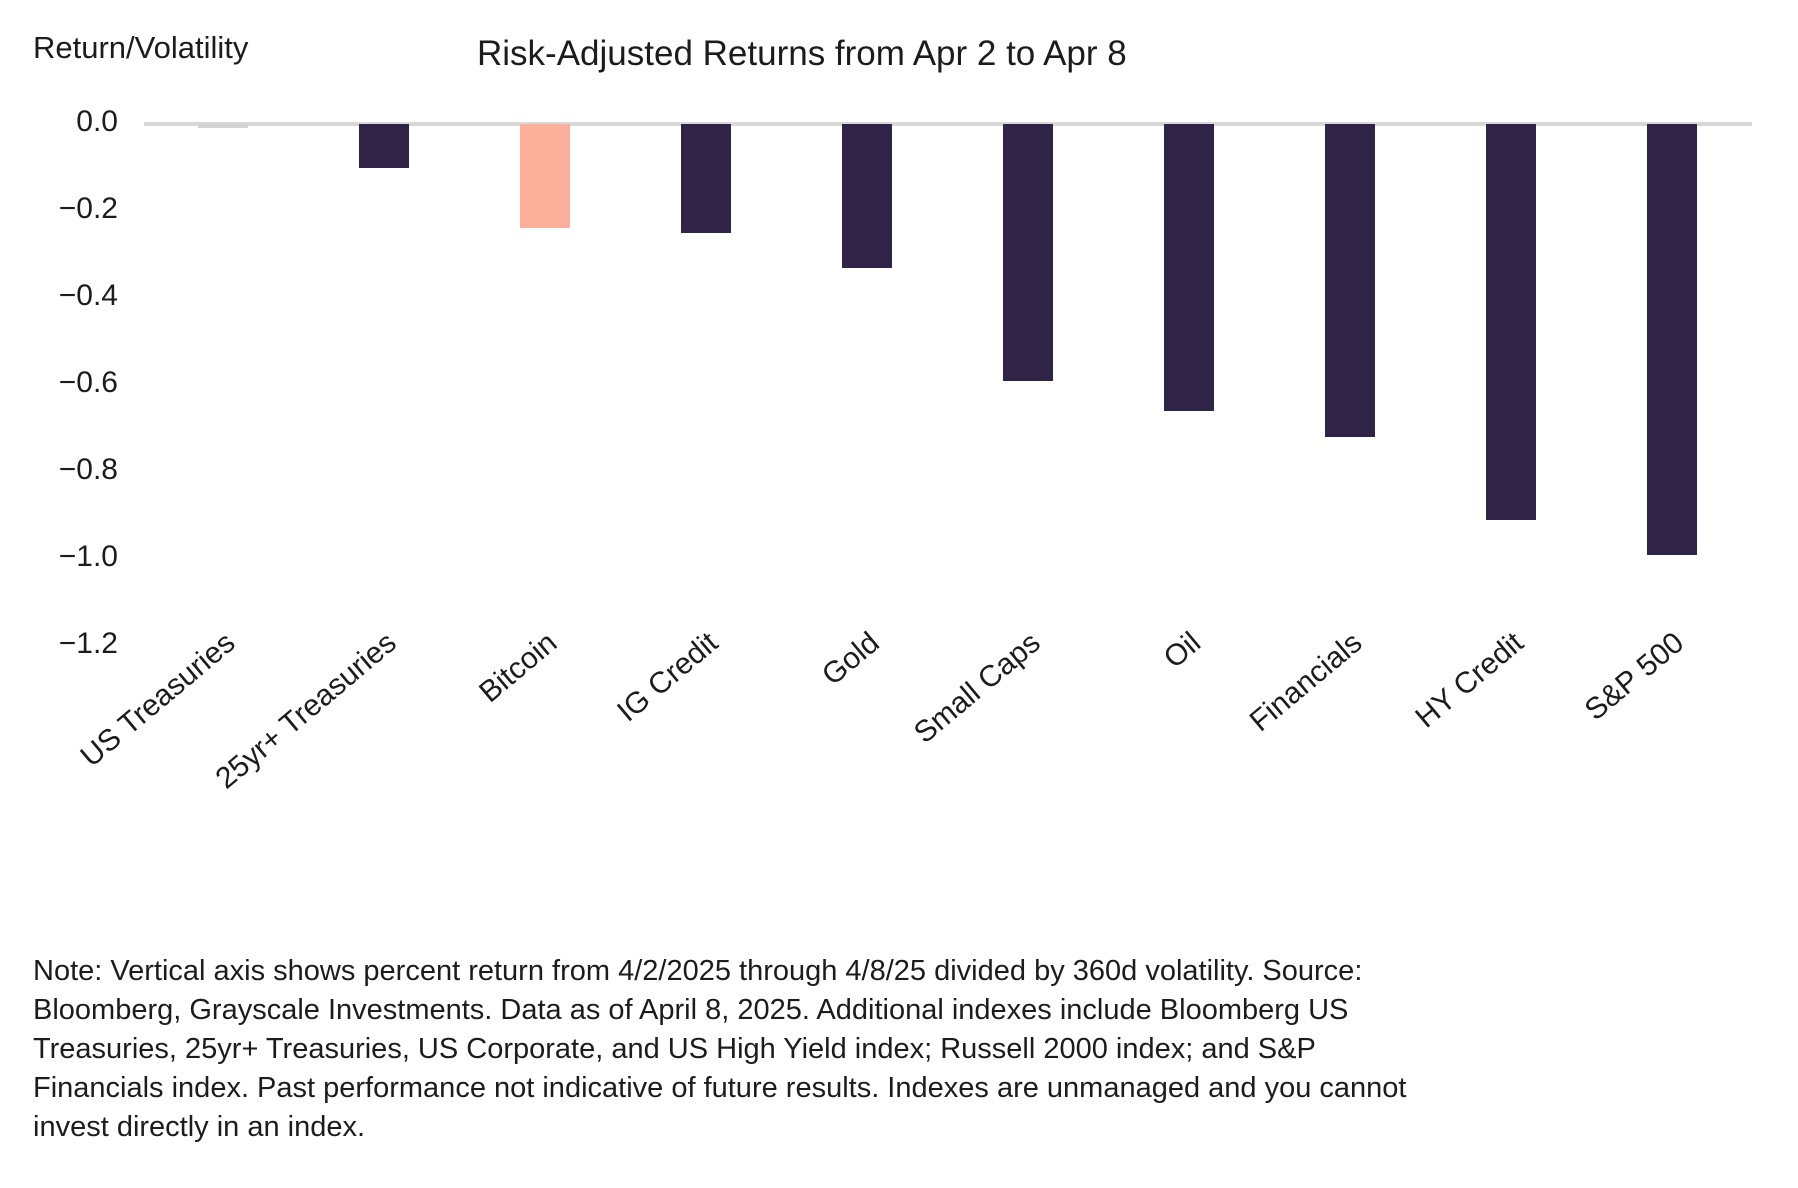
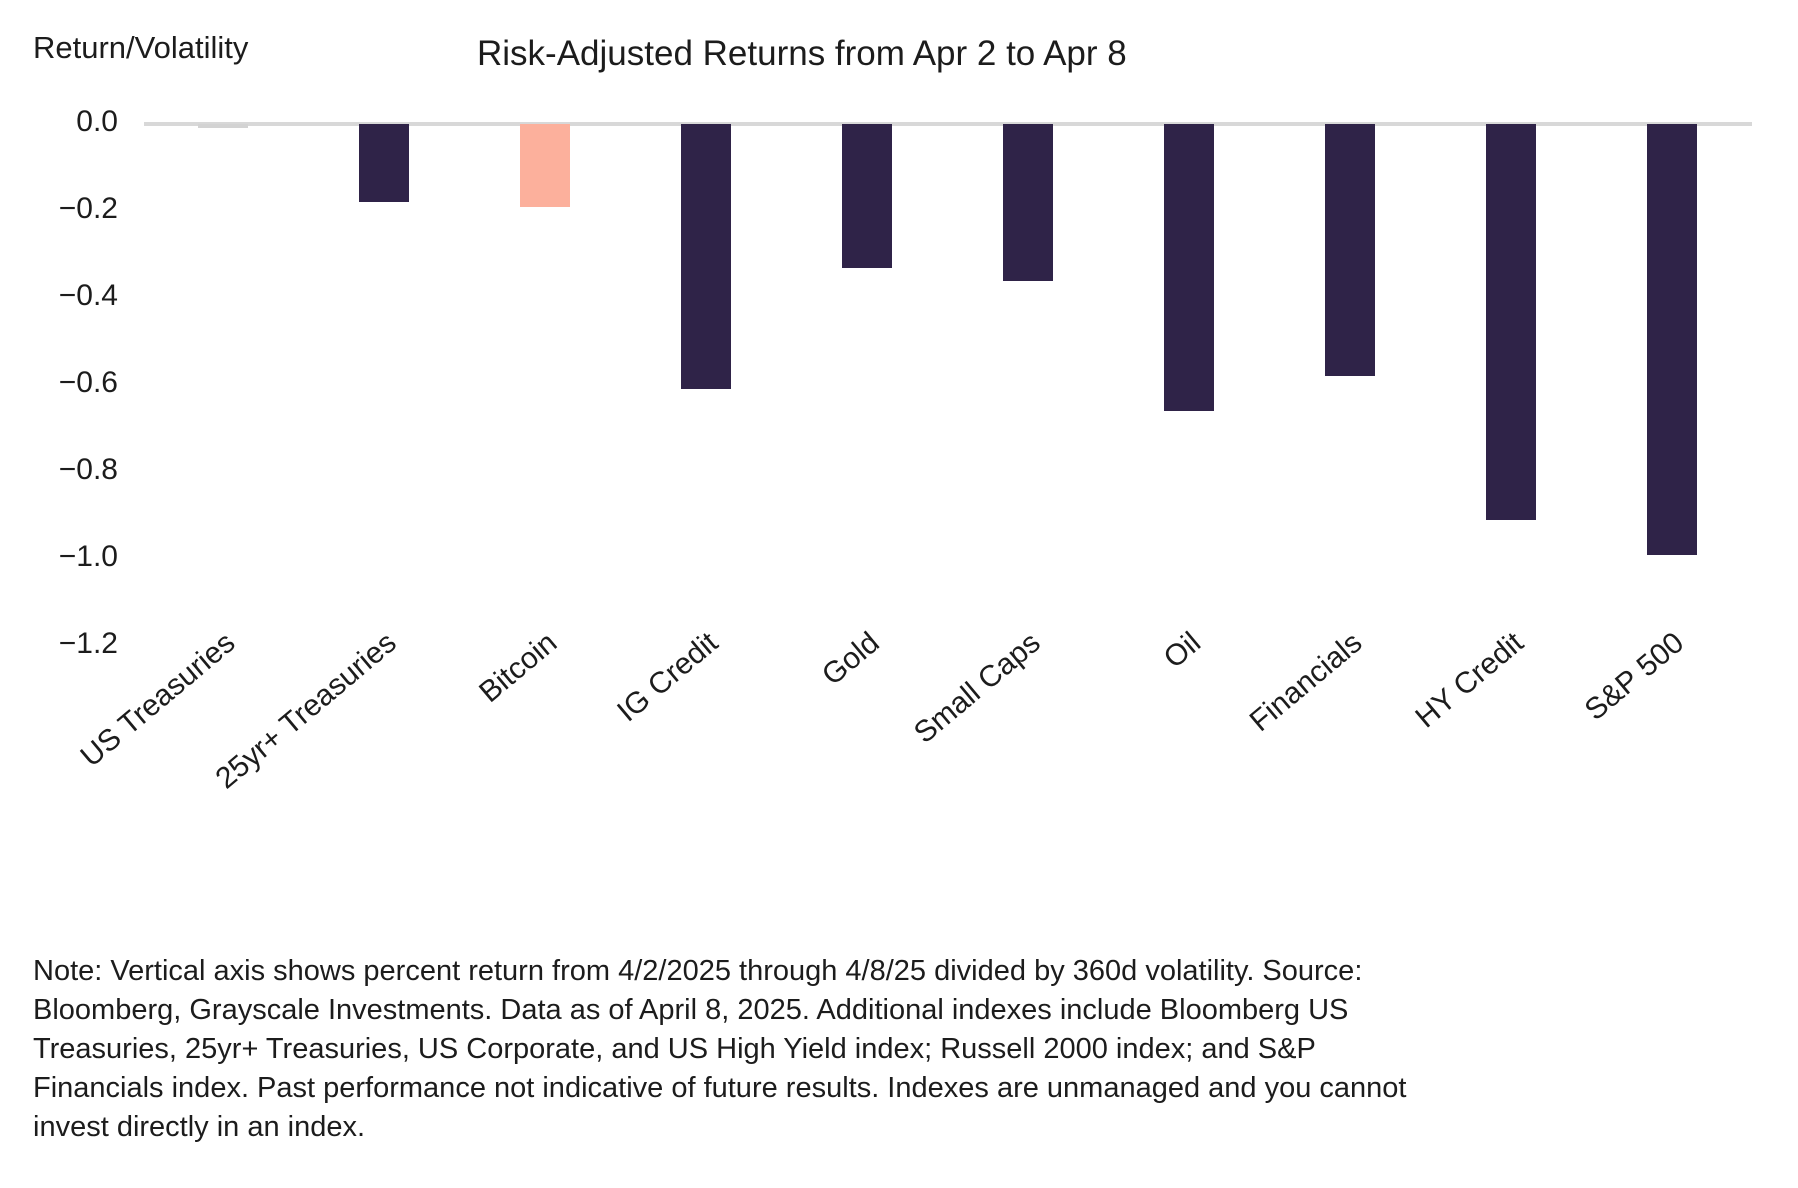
25yr+ Treasuries: -0.10 -> -0.18
Bitcoin: -0.24 -> -0.19
IG Credit: -0.25 -> -0.61
Small Caps: -0.59 -> -0.36
Financials: -0.72 -> -0.58
